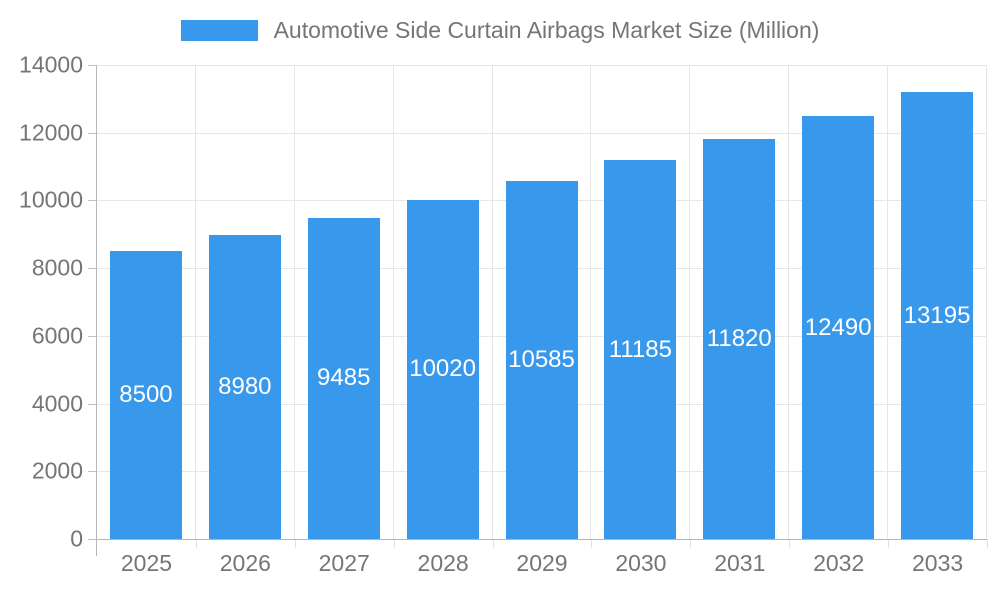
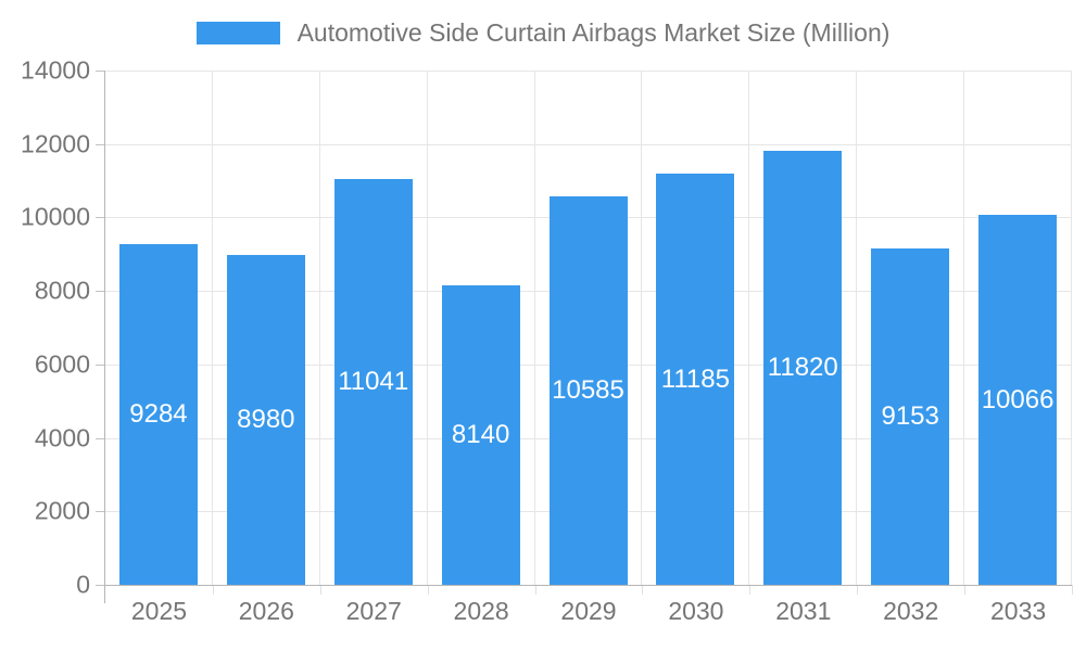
2025: 8500 -> 9284
2027: 9485 -> 11041
2028: 10020 -> 8140
2032: 12490 -> 9153
2033: 13195 -> 10066
